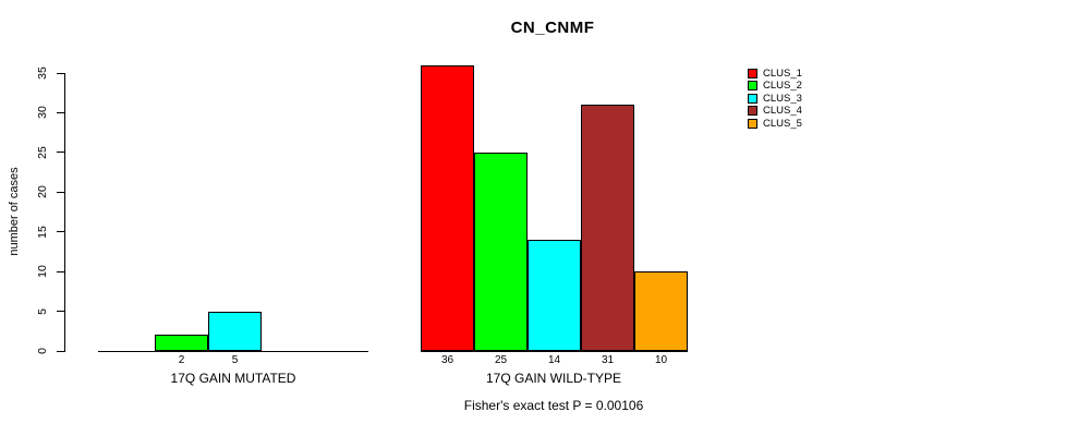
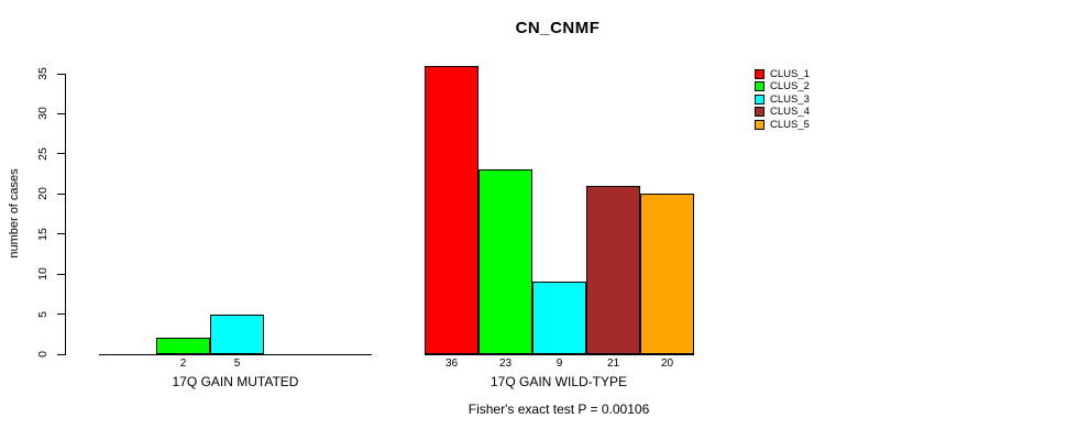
CLUS_2/17Q GAIN WILD-TYPE: 25 -> 23
CLUS_3/17Q GAIN WILD-TYPE: 14 -> 9
CLUS_4/17Q GAIN WILD-TYPE: 31 -> 21
CLUS_5/17Q GAIN WILD-TYPE: 10 -> 20
